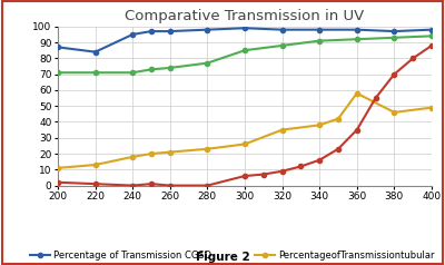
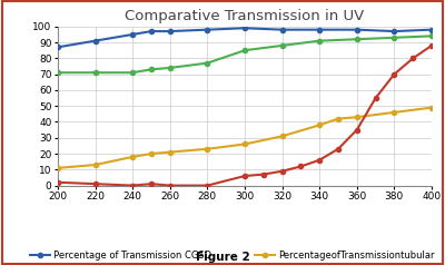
Percentage of Transmission CGSD/220: 84 -> 91
PercentageofTransmissiontubular/320: 35 -> 31
PercentageofTransmissiontubular/360: 58 -> 43
